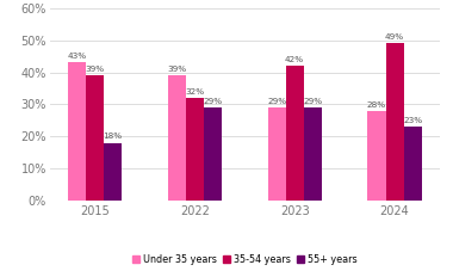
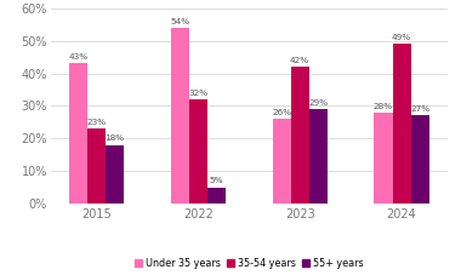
35-54 years/2015: 39% -> 23%
Under 35 years/2022: 39% -> 54%
55+ years/2022: 29% -> 5%
Under 35 years/2023: 29% -> 26%
55+ years/2024: 23% -> 27%
